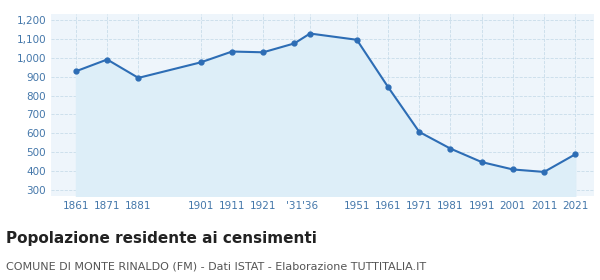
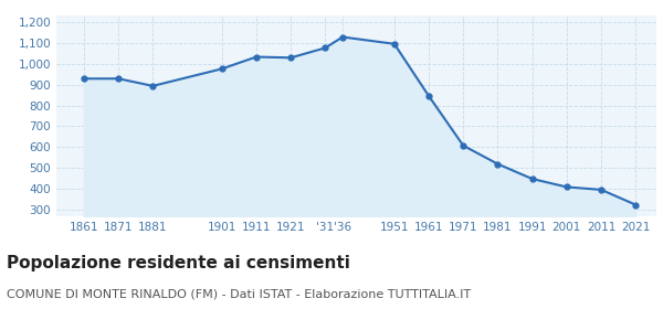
1871: 990 -> 930
2021: 490 -> 320
